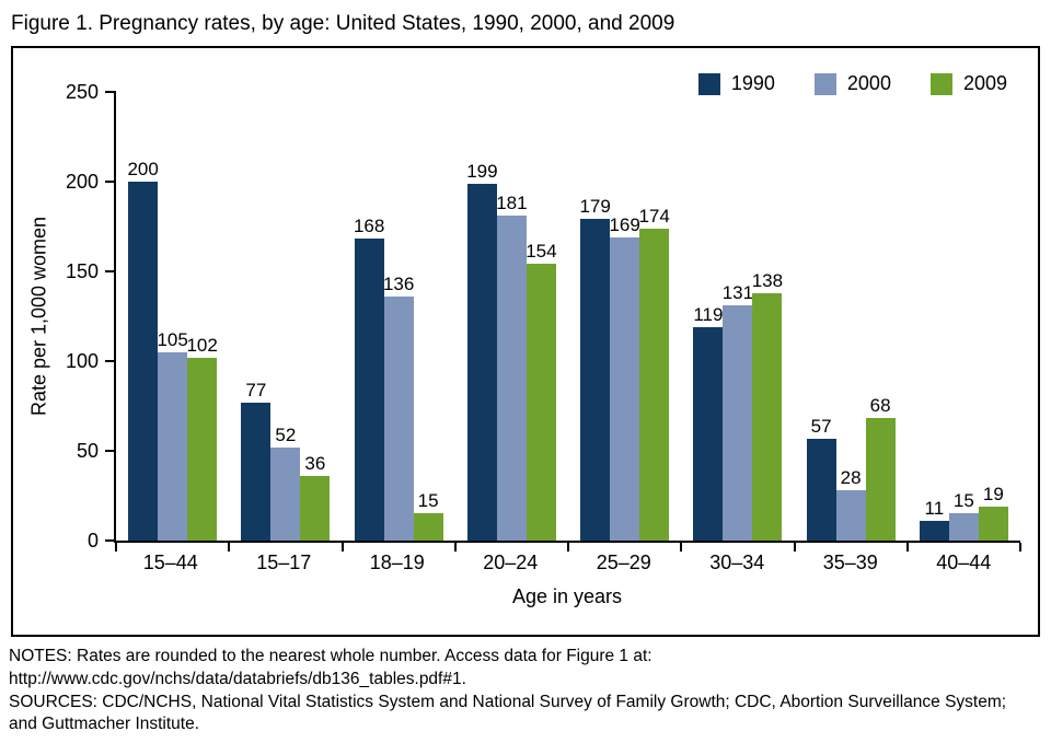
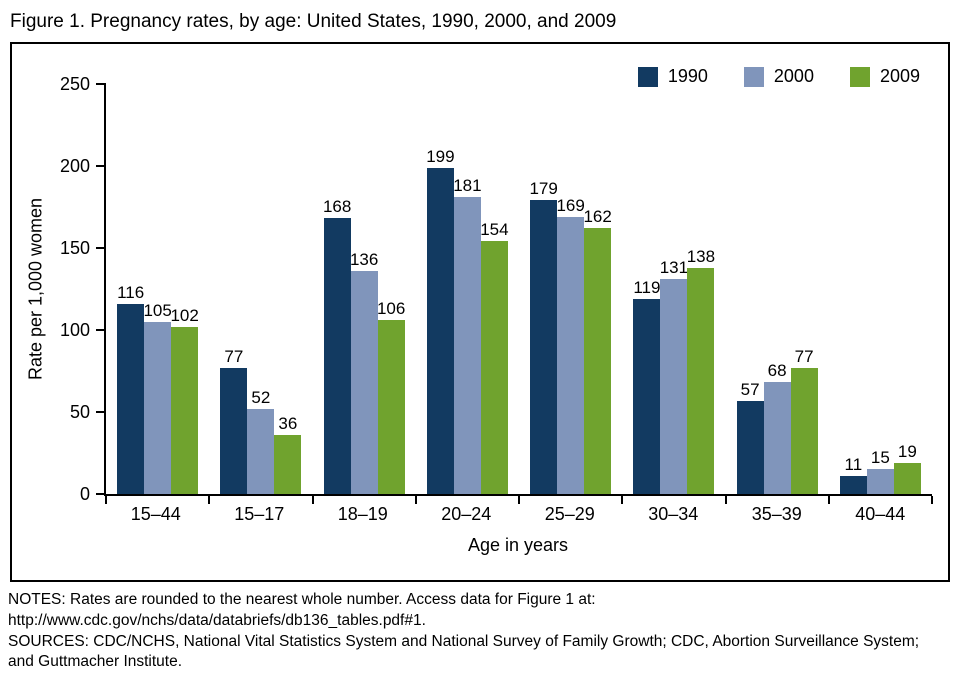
1990/15–44: 200 -> 116
2009/18–19: 15 -> 106
2009/25–29: 174 -> 162
2000/35–39: 28 -> 68
2009/35–39: 68 -> 77
